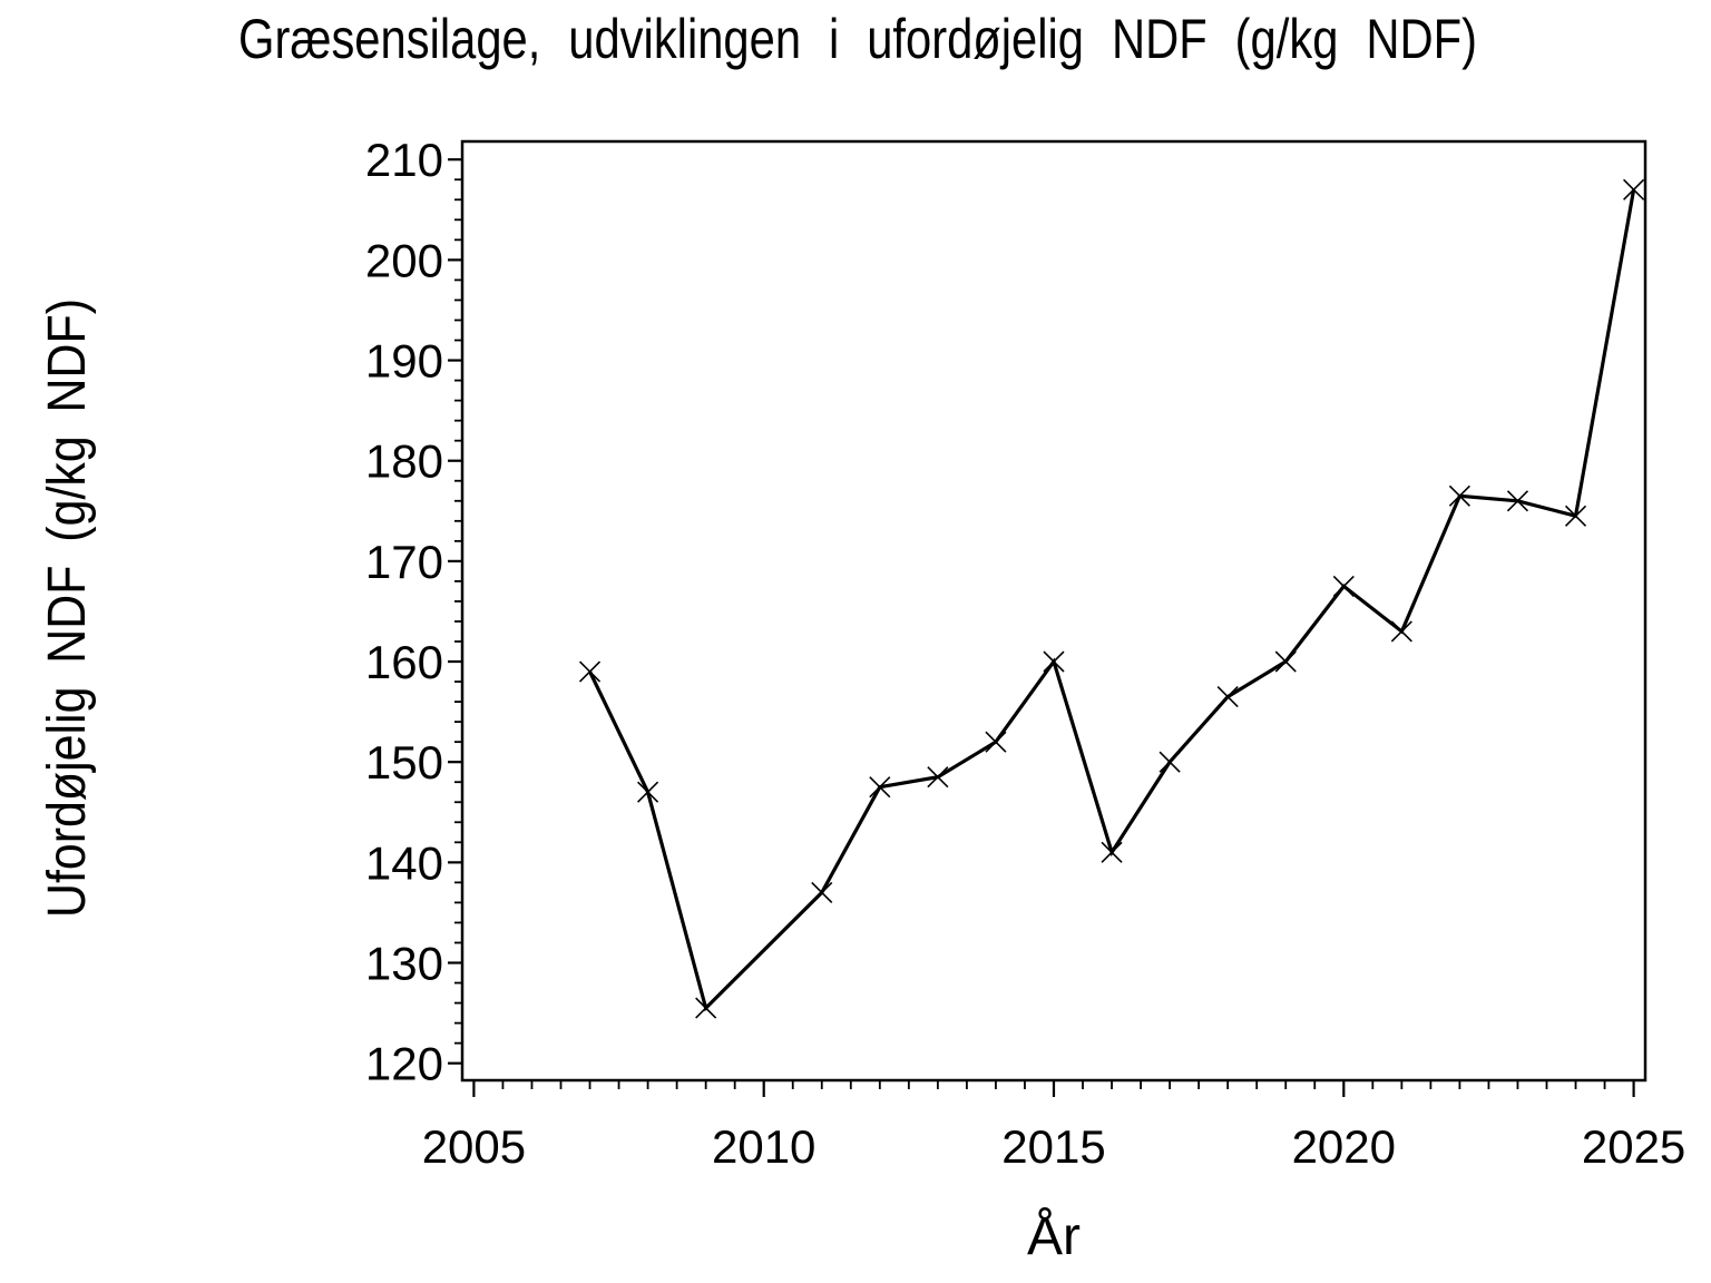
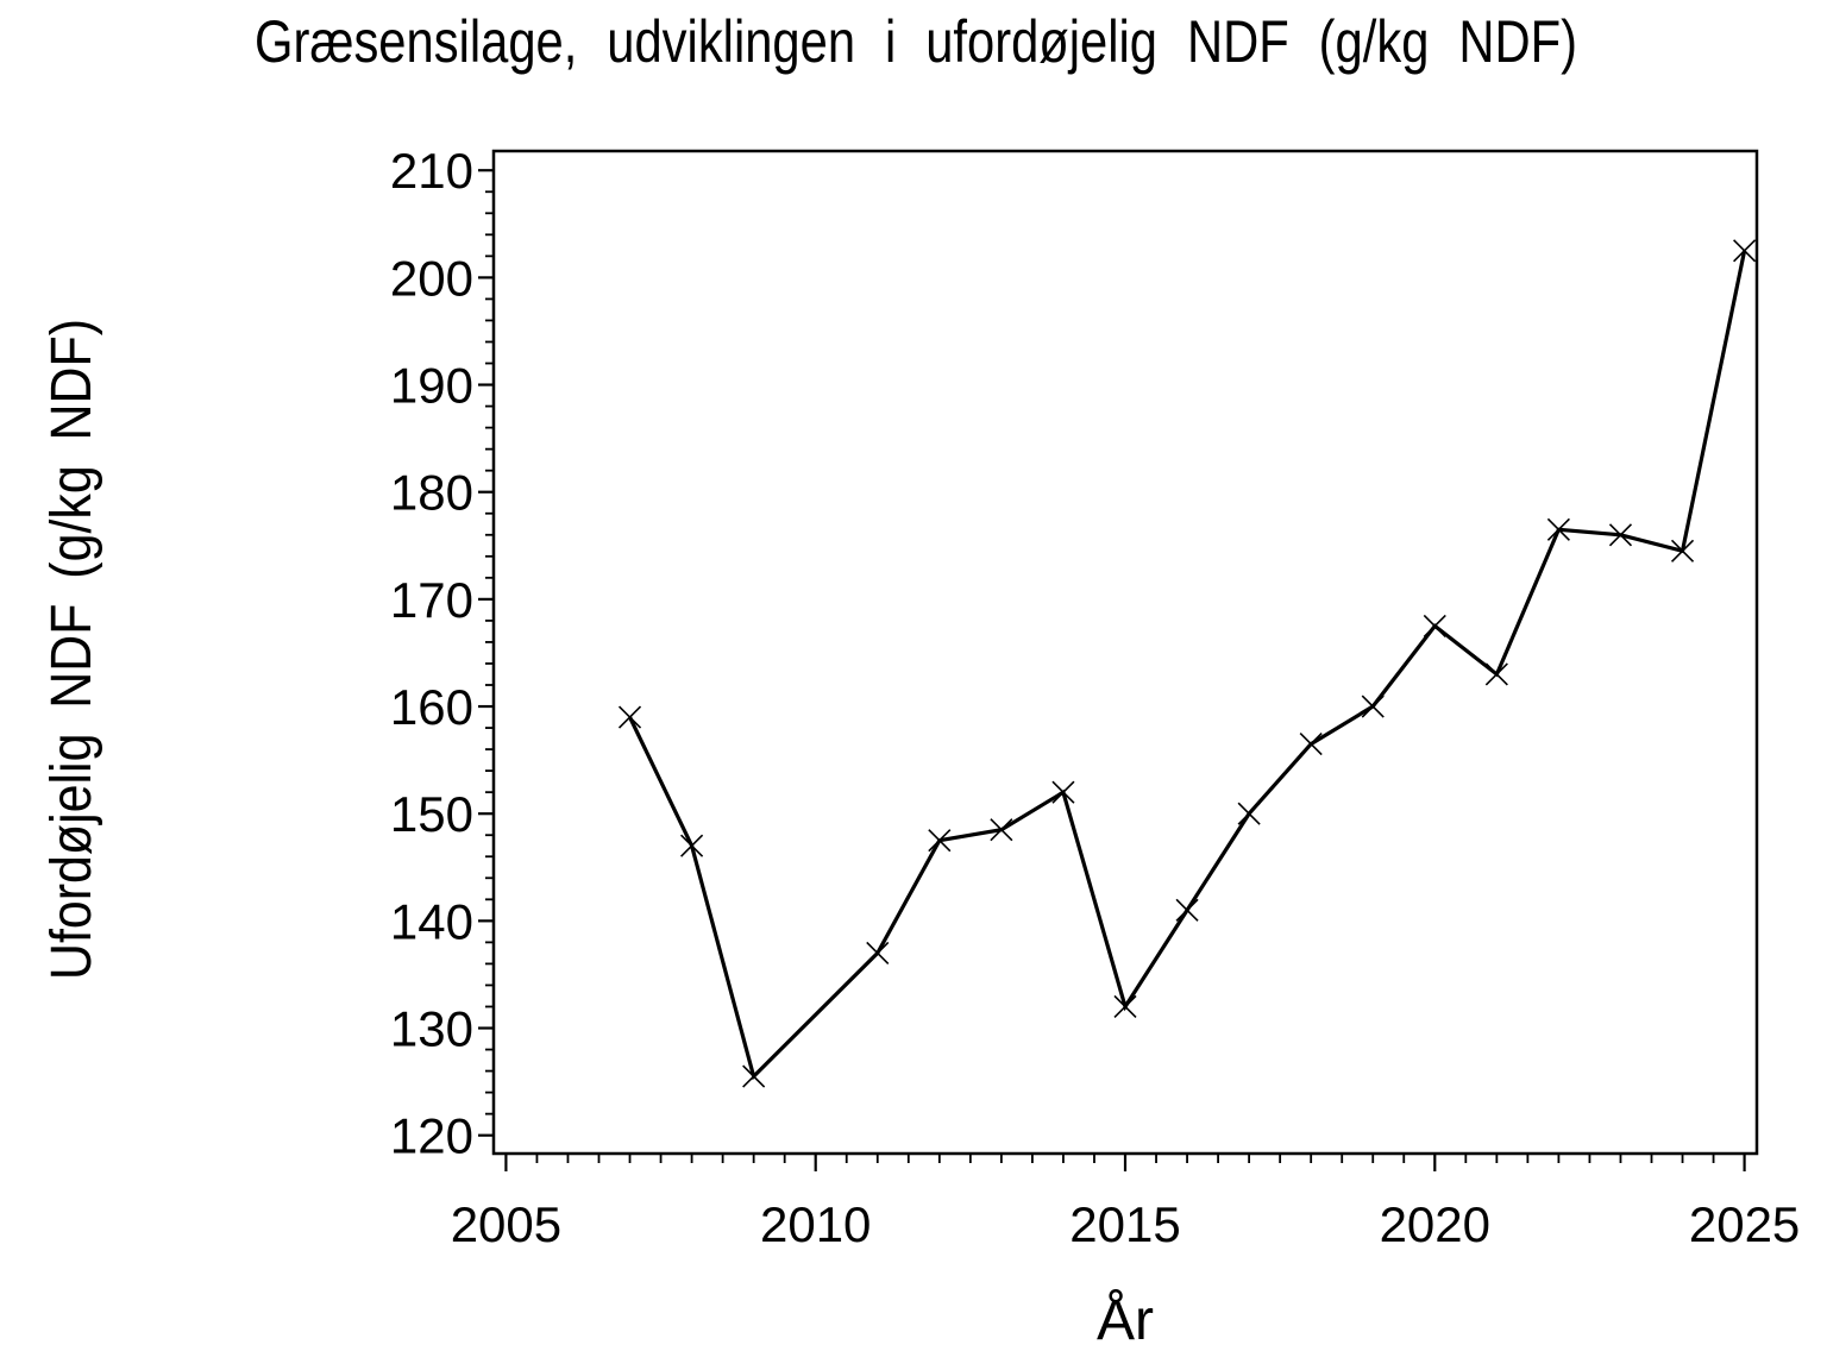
2015: 160 -> 132
2025: 207 -> 202
